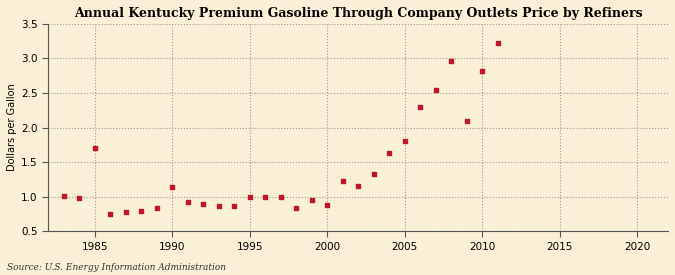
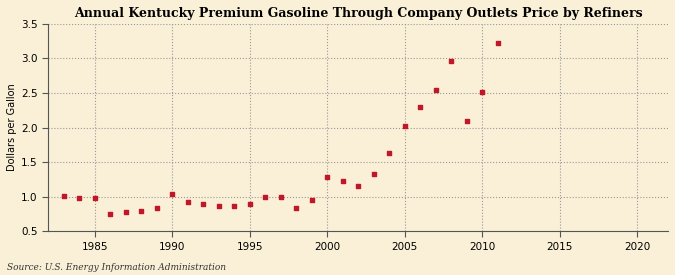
1985: 1.70 -> 0.98
1990: 1.14 -> 1.04
1995: 1.00 -> 0.90
2000: 0.88 -> 1.28
2005: 1.80 -> 2.02
2010: 2.82 -> 2.51
